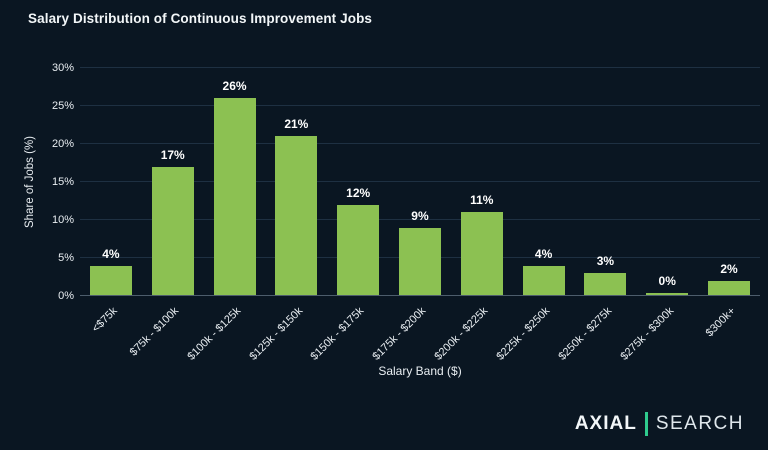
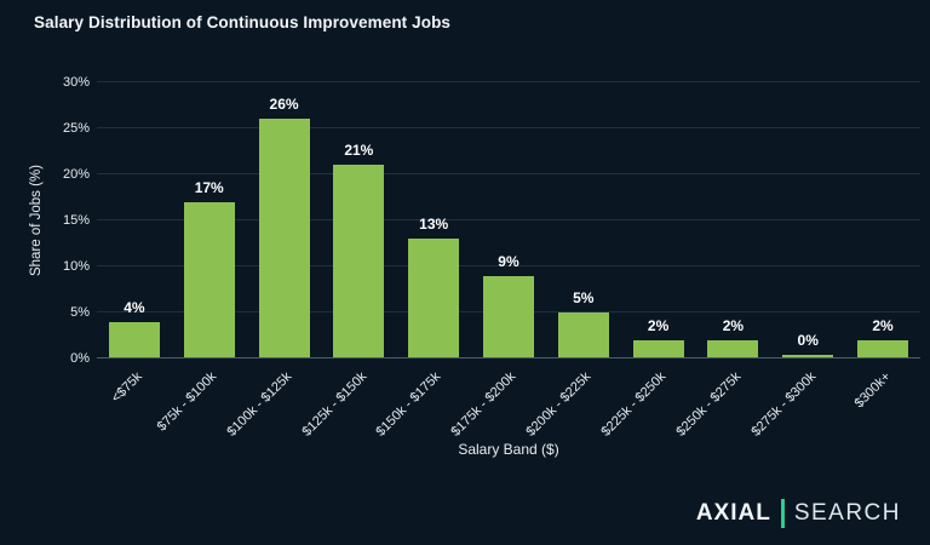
$150k - $175k: 12% -> 13%
$200k - $225k: 11% -> 5%
$225k - $250k: 4% -> 2%
$250k - $275k: 3% -> 2%
